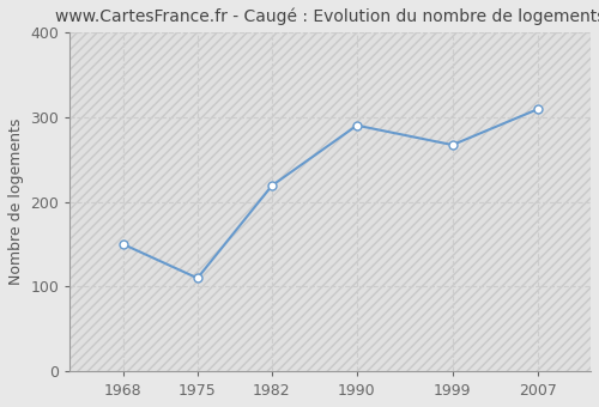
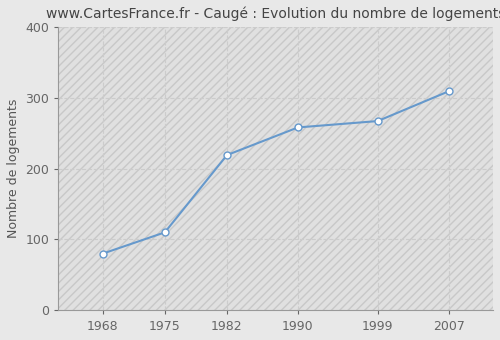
1968: 150 -> 80
1990: 290 -> 258
